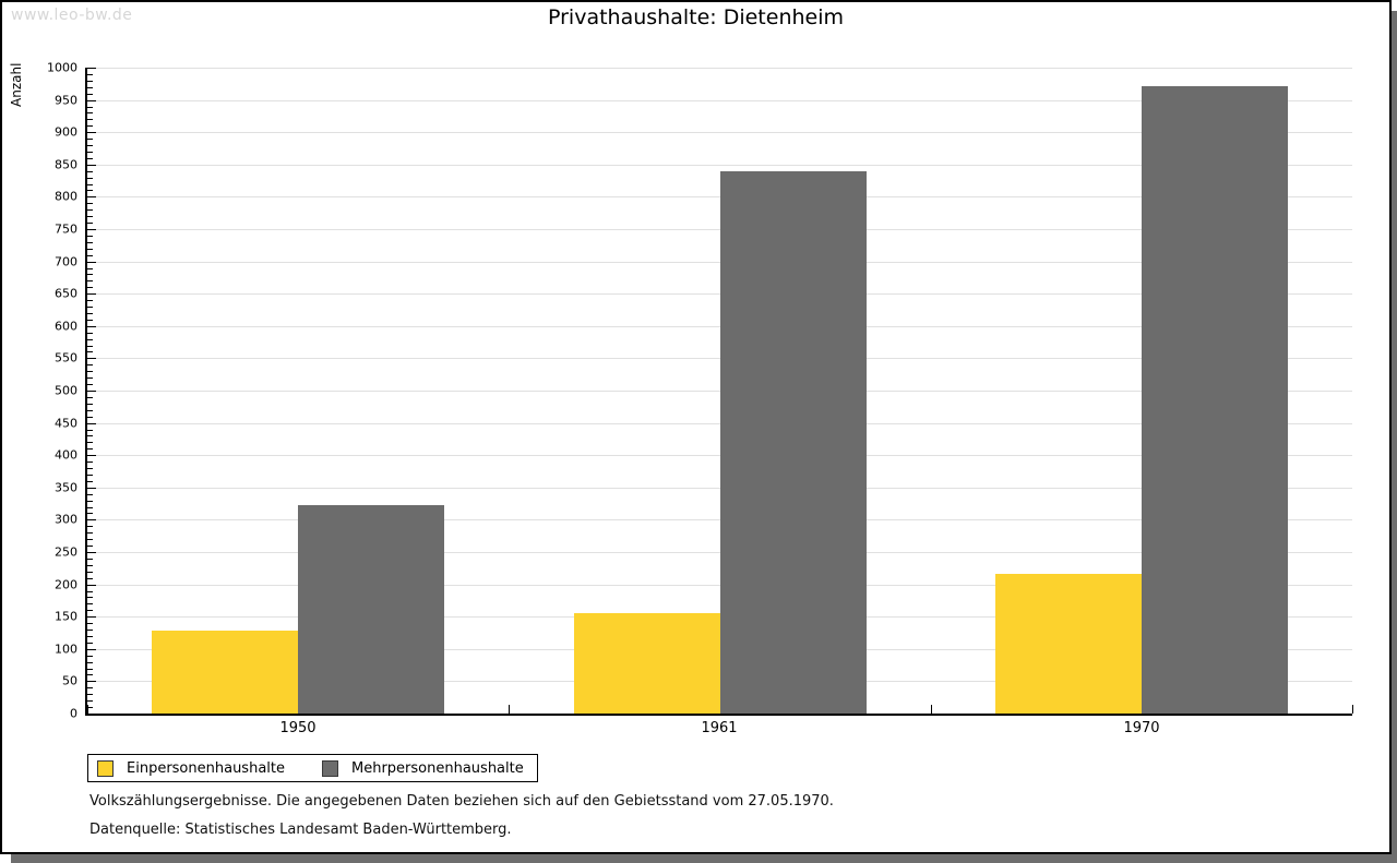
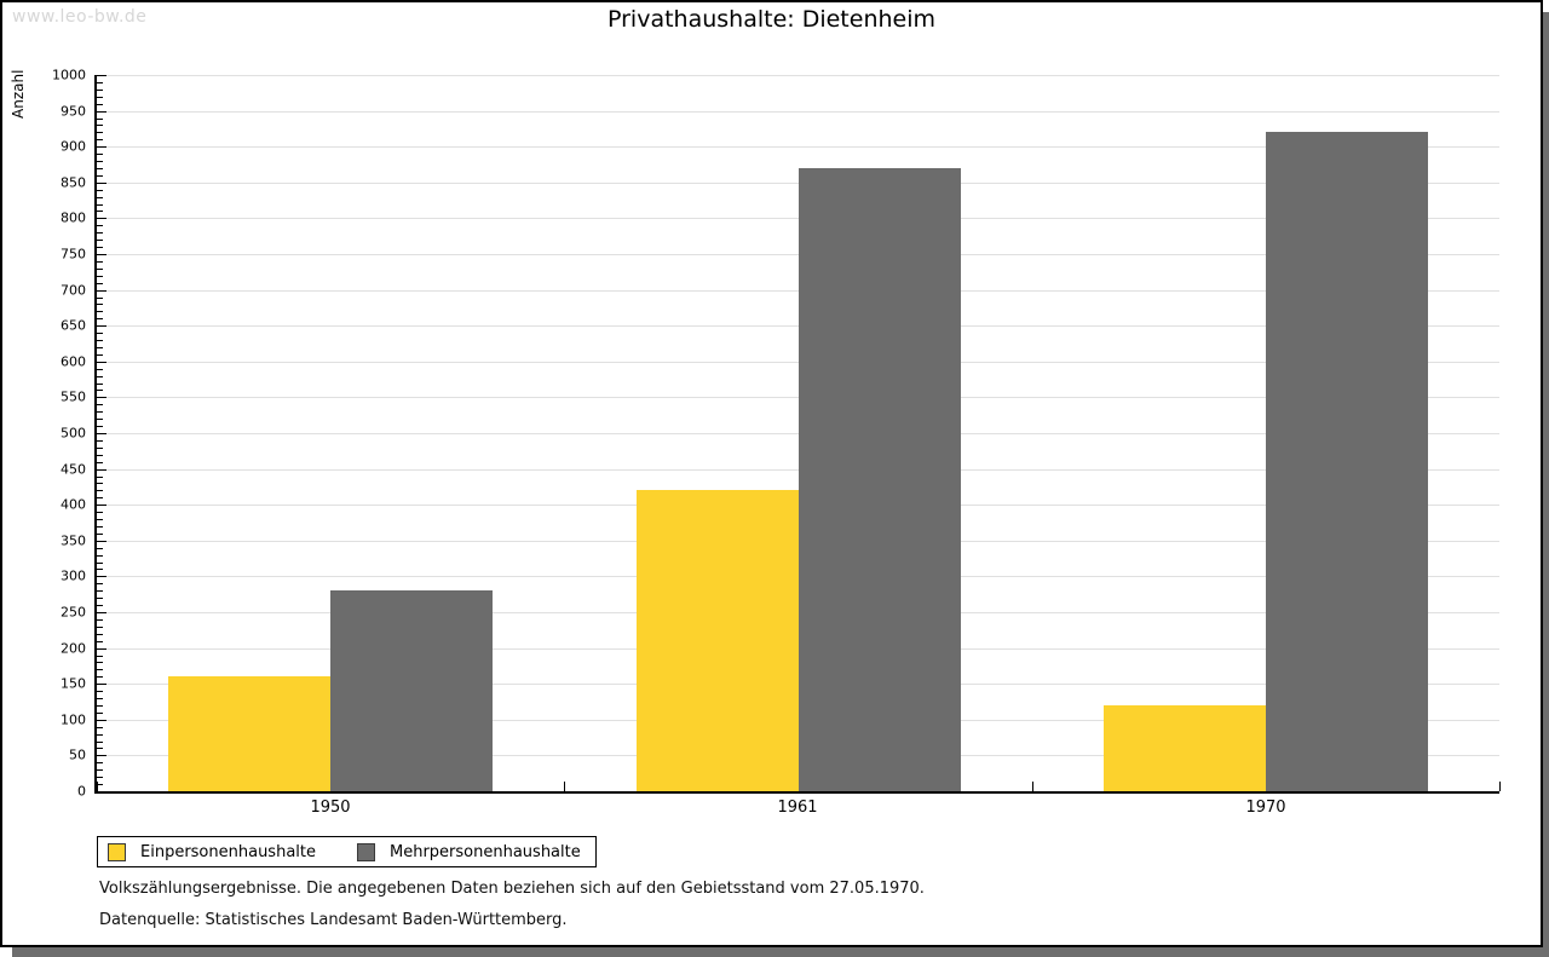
Einpersonenhaushalte/1950: 130 -> 160
Mehrpersonenhaushalte/1950: 320 -> 280
Einpersonenhaushalte/1961: 160 -> 420
Mehrpersonenhaushalte/1961: 840 -> 870
Einpersonenhaushalte/1970: 220 -> 120
Mehrpersonenhaushalte/1970: 970 -> 920
